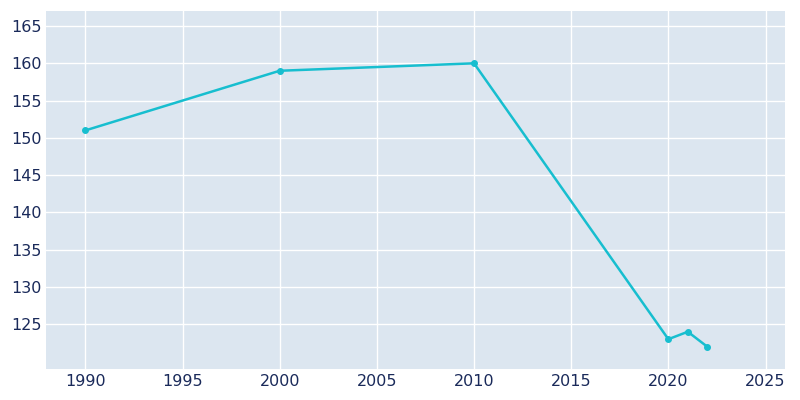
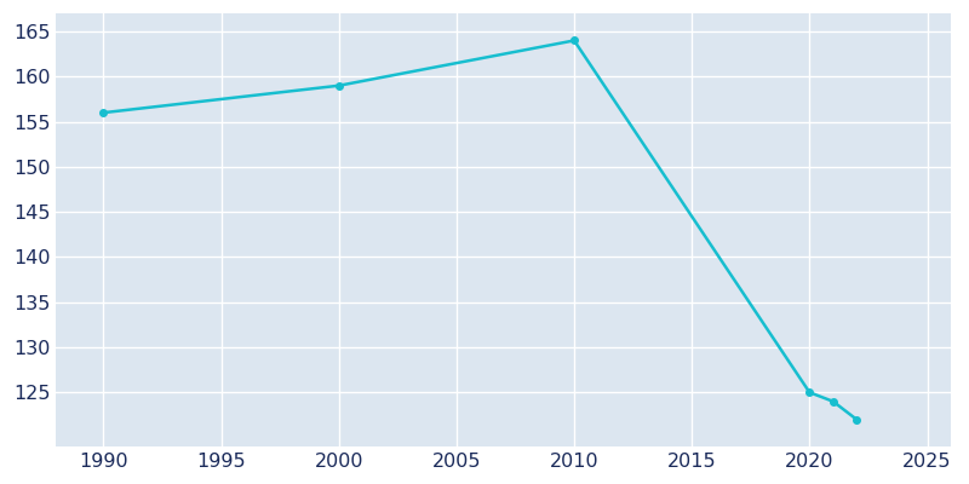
1990: 151 -> 156
2010: 160 -> 164
2020: 123 -> 125
